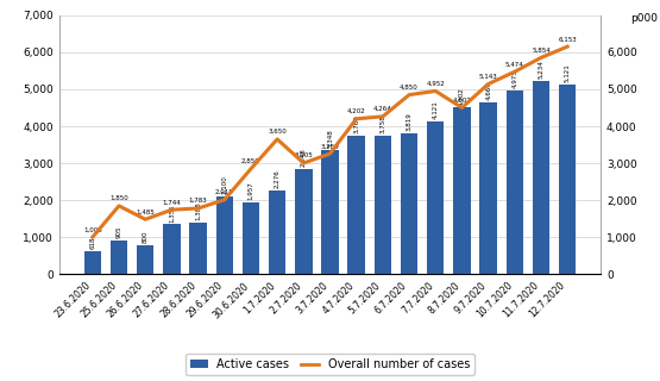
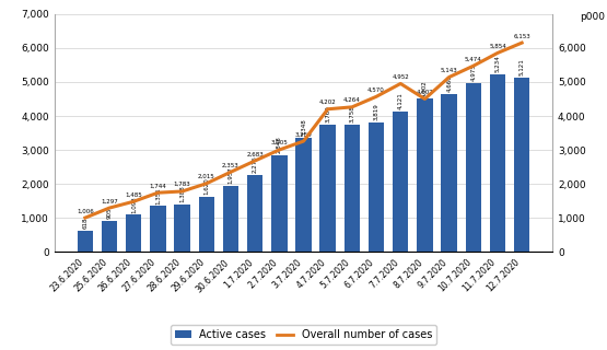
Overall number of cases/25.6.2020: 1,850 -> 1,300
Active cases/26.6.2020: 800 -> 1,090
Active cases/29.6.2020: 2,100 -> 1,620
Overall number of cases/30.6.2020: 2,850 -> 2,350
Overall number of cases/1.7.2020: 3,650 -> 2,680
Overall number of cases/6.7.2020: 4,850 -> 4,570
